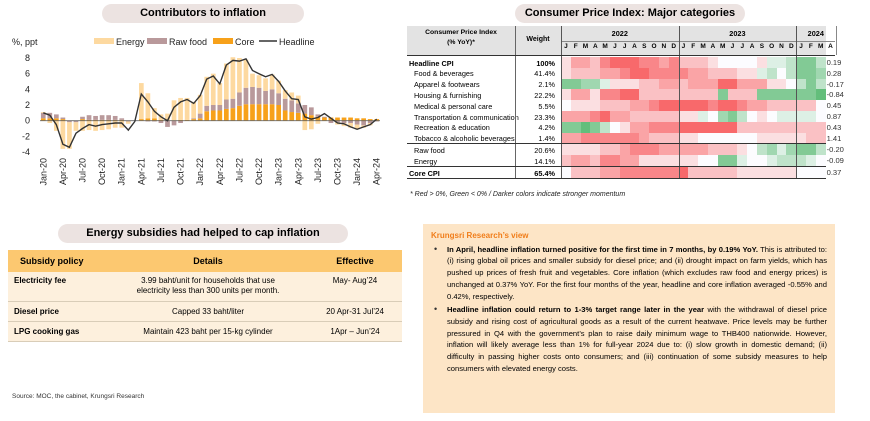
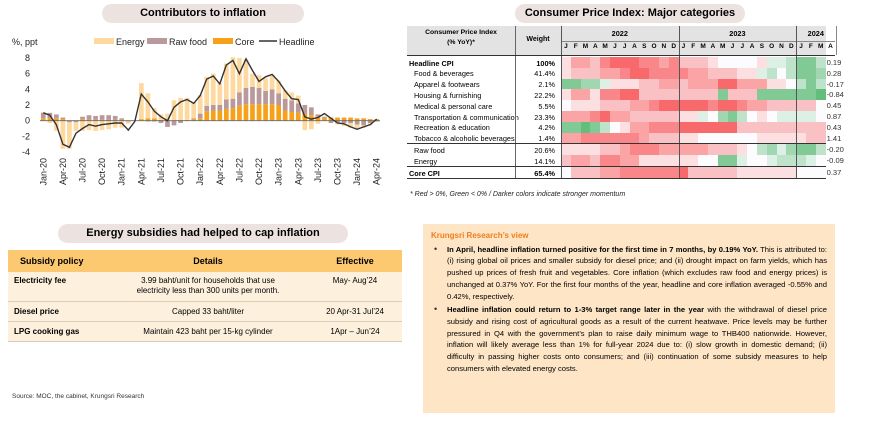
Headline/Jul-22: 8 -> 6
Headline/Oct-22: 6 -> 5
